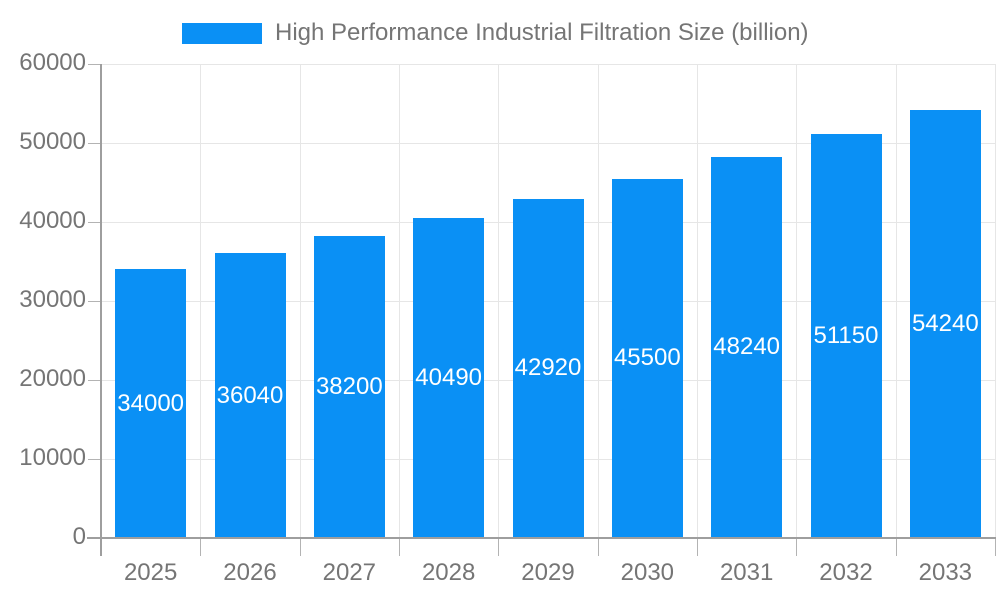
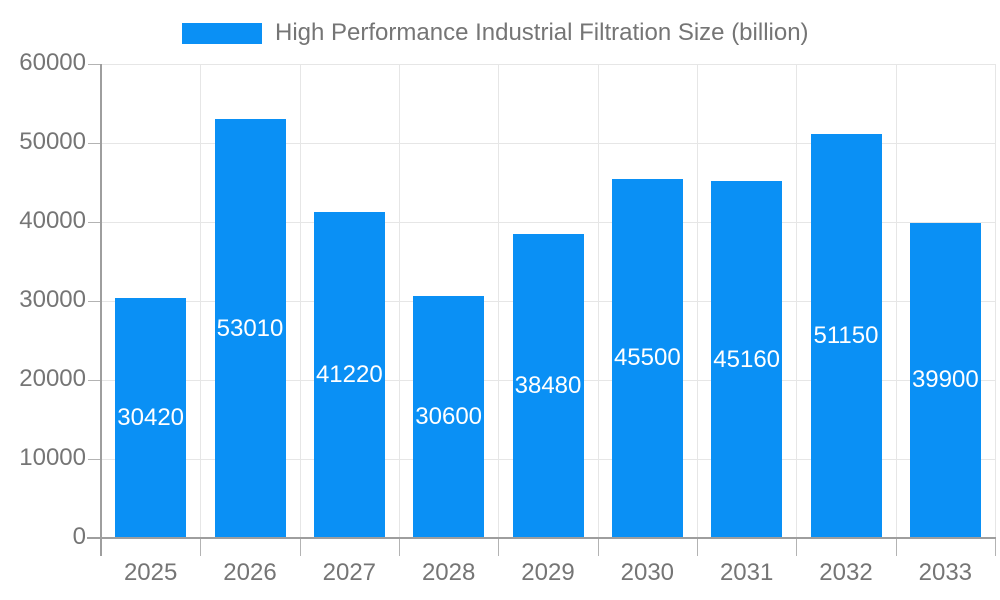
2025: 34000 -> 30420
2026: 36040 -> 53010
2027: 38200 -> 41220
2028: 40490 -> 30600
2029: 42920 -> 38480
2031: 48240 -> 45160
2033: 54240 -> 39900
